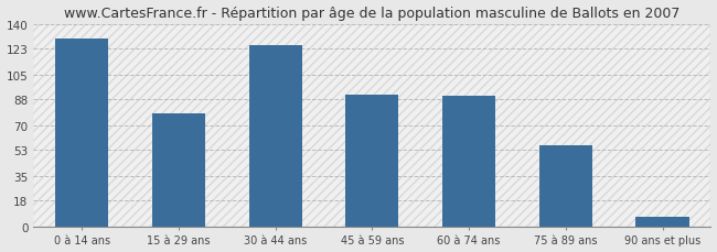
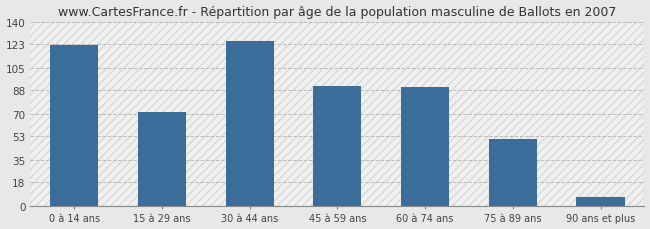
0 à 14 ans: 130 -> 122
15 à 29 ans: 78 -> 71
75 à 89 ans: 56 -> 51
